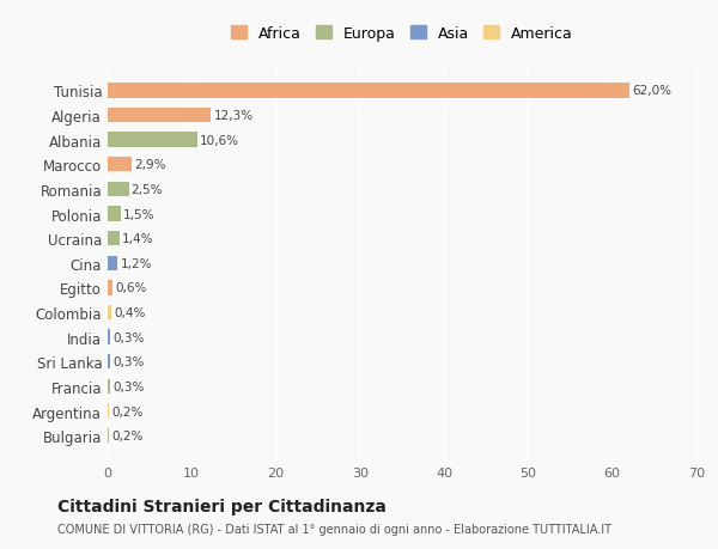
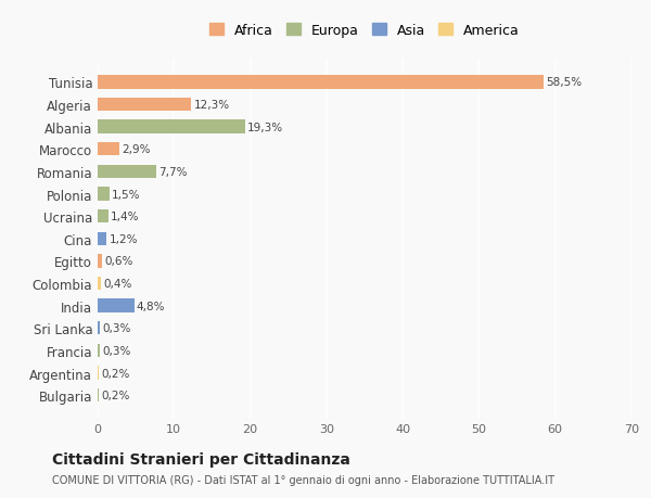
Tunisia: 62,0% -> 58,5%
Albania: 10,6% -> 19,3%
Romania: 2,5% -> 7,7%
India: 0,3% -> 4,8%
